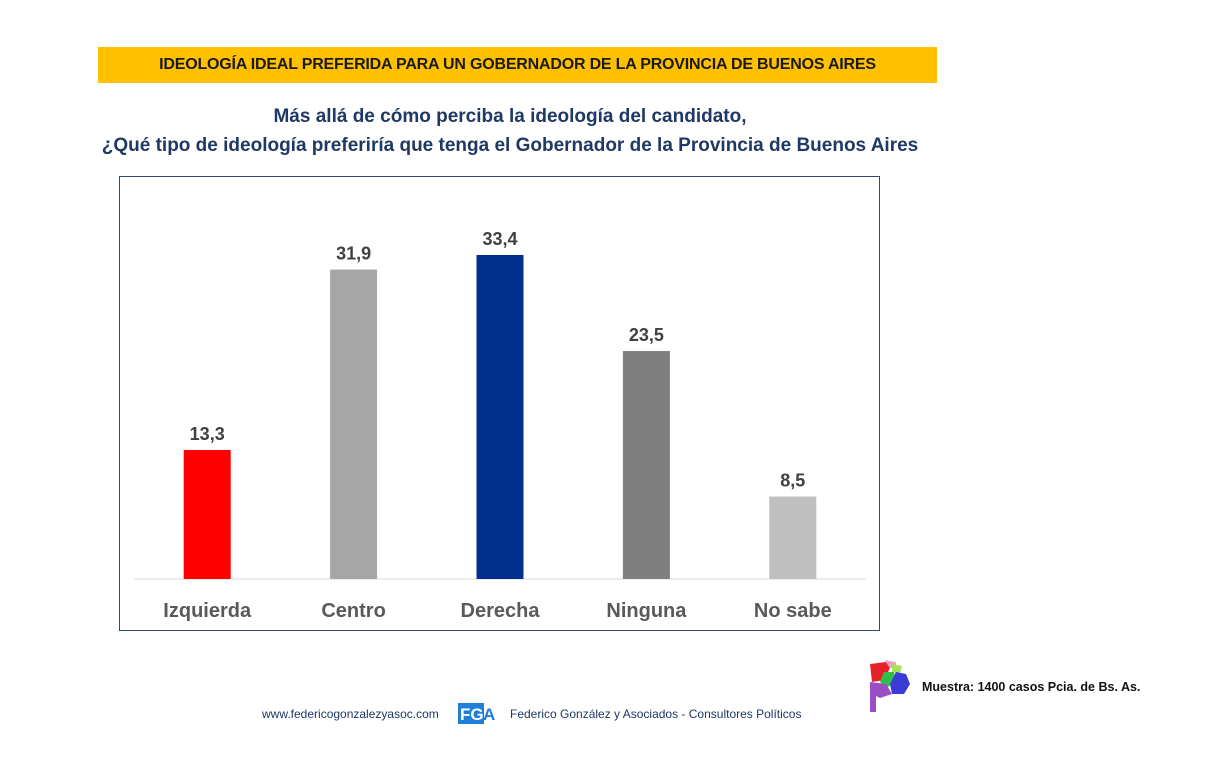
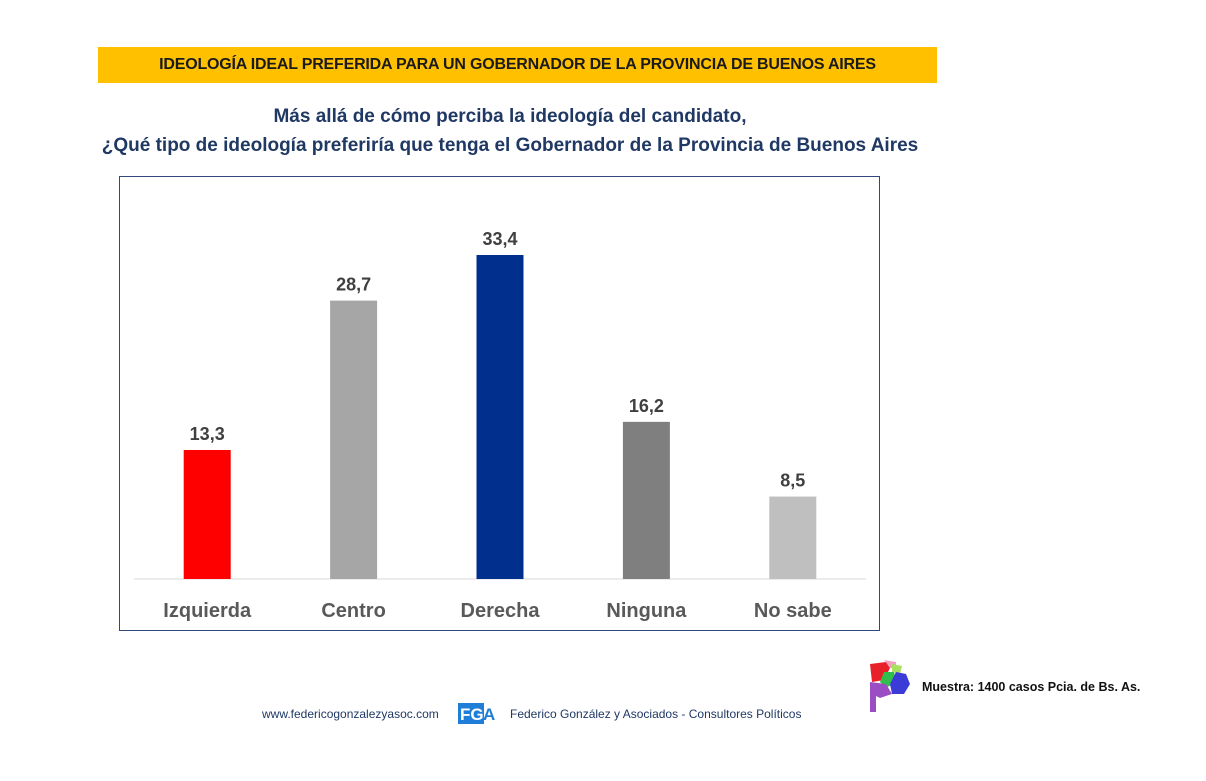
Centro: 31,9 -> 28,7
Ninguna: 23,5 -> 16,2
